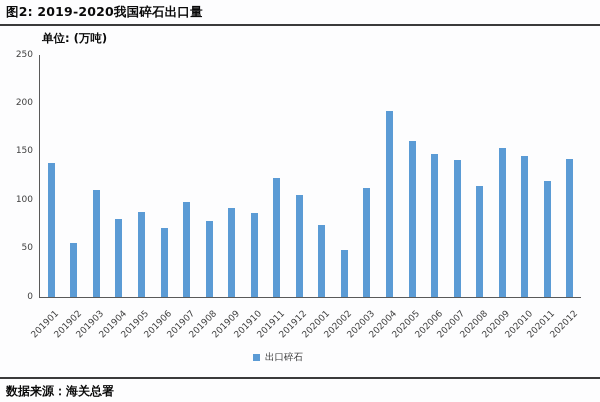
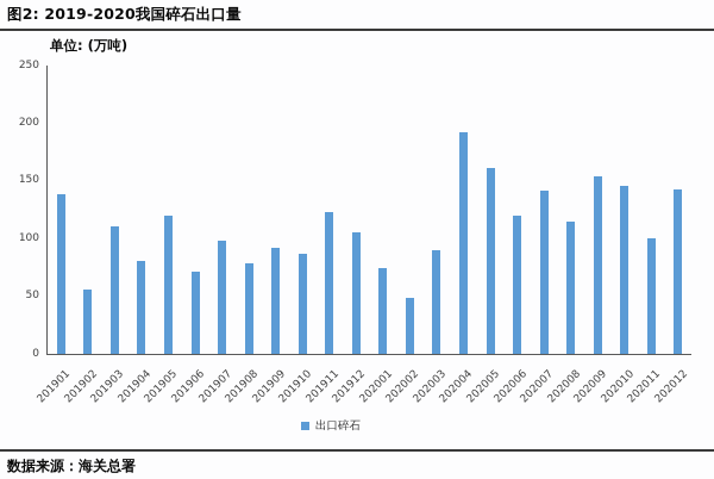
201905: 90 -> 120
202003: 110 -> 90
202006: 150 -> 120
202011: 120 -> 100
